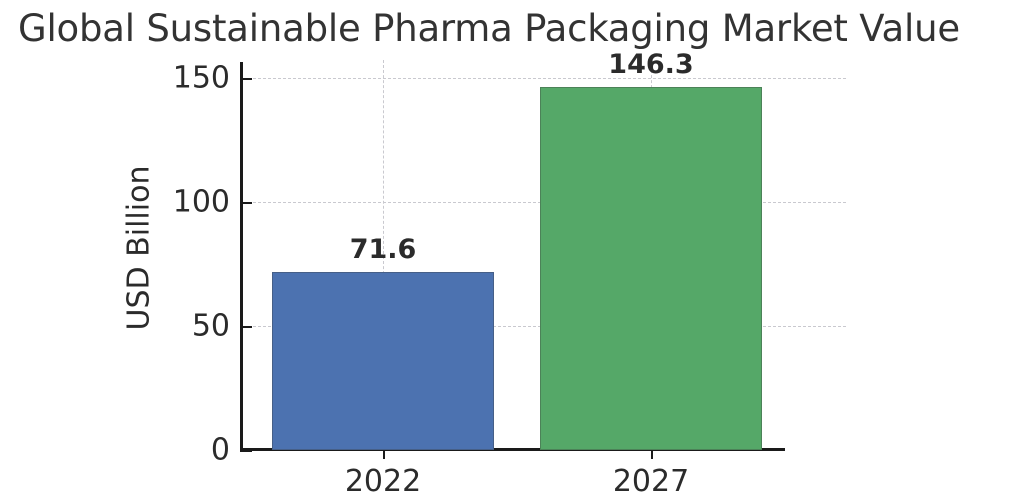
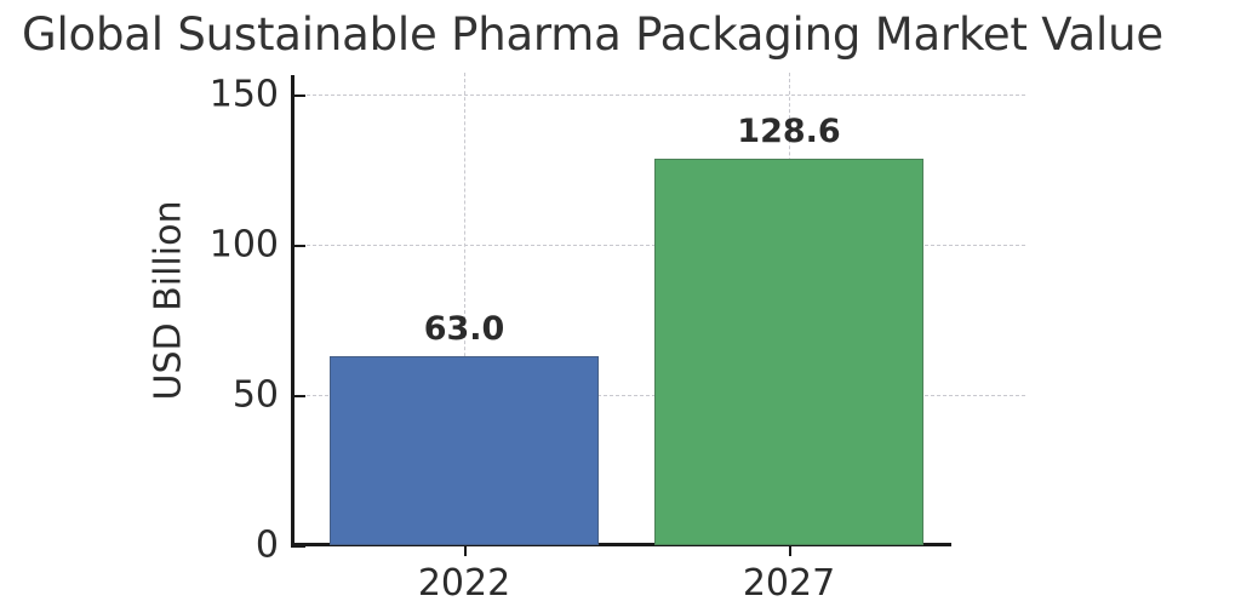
2022: 71.6 -> 63.0
2027: 146.3 -> 128.6
